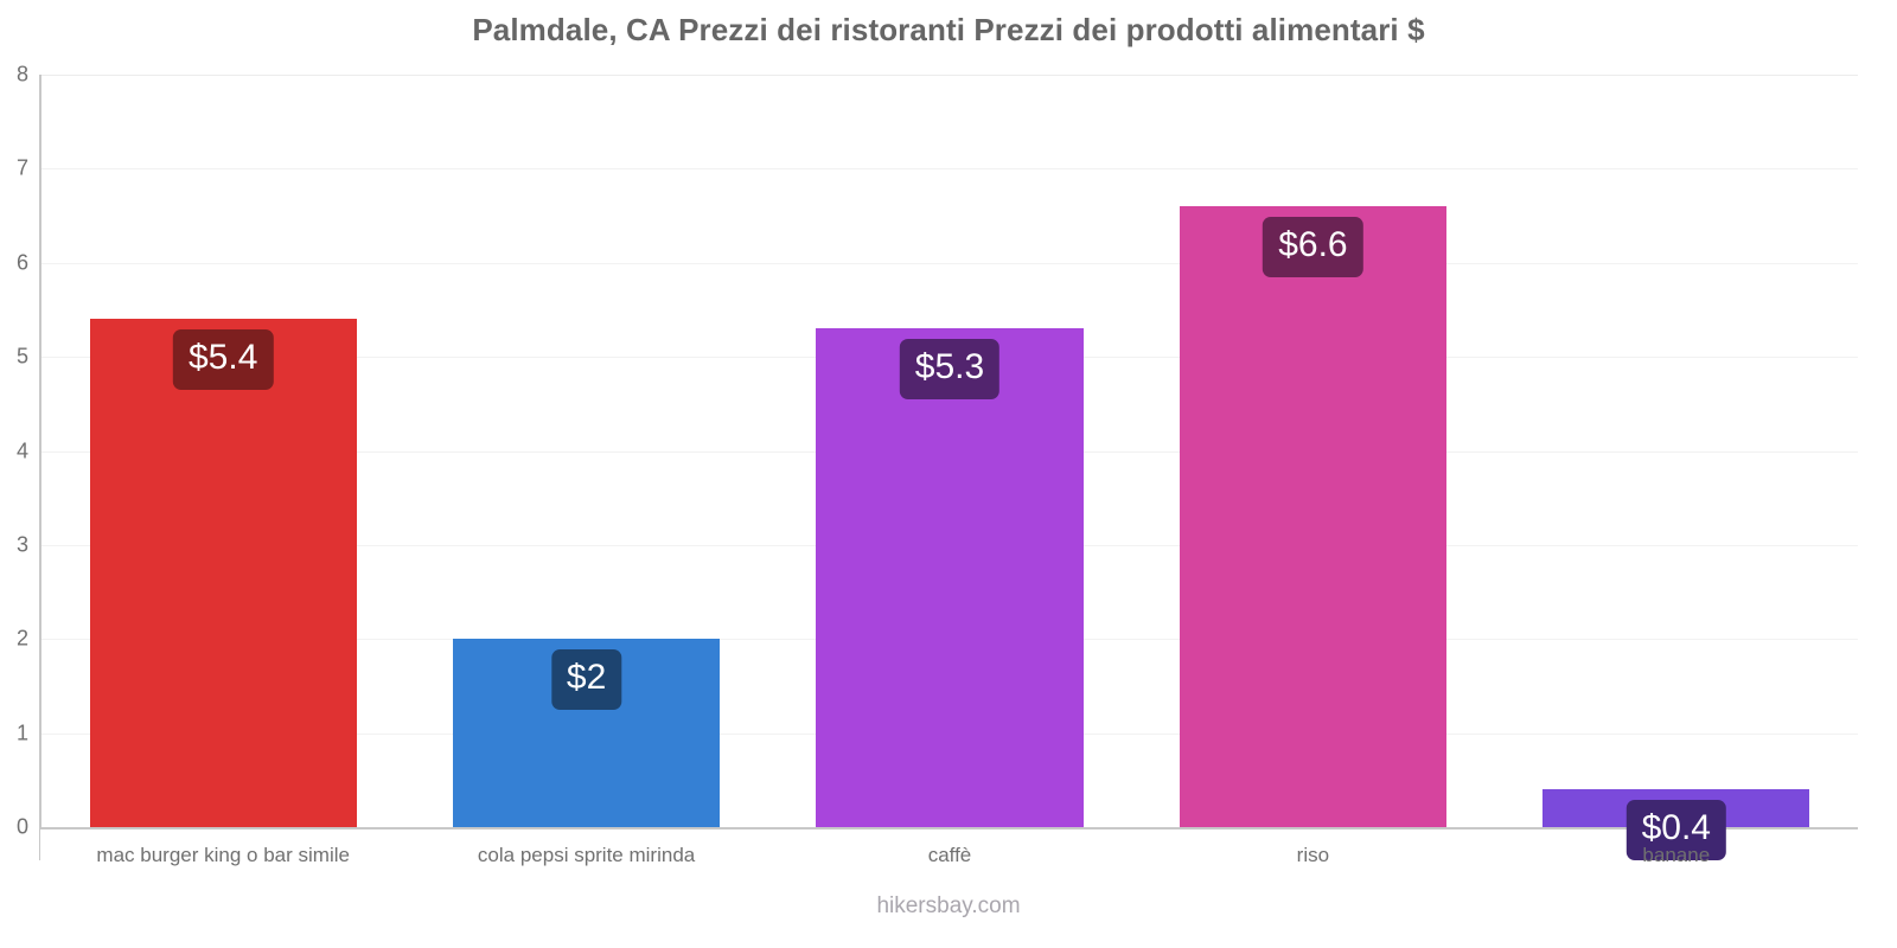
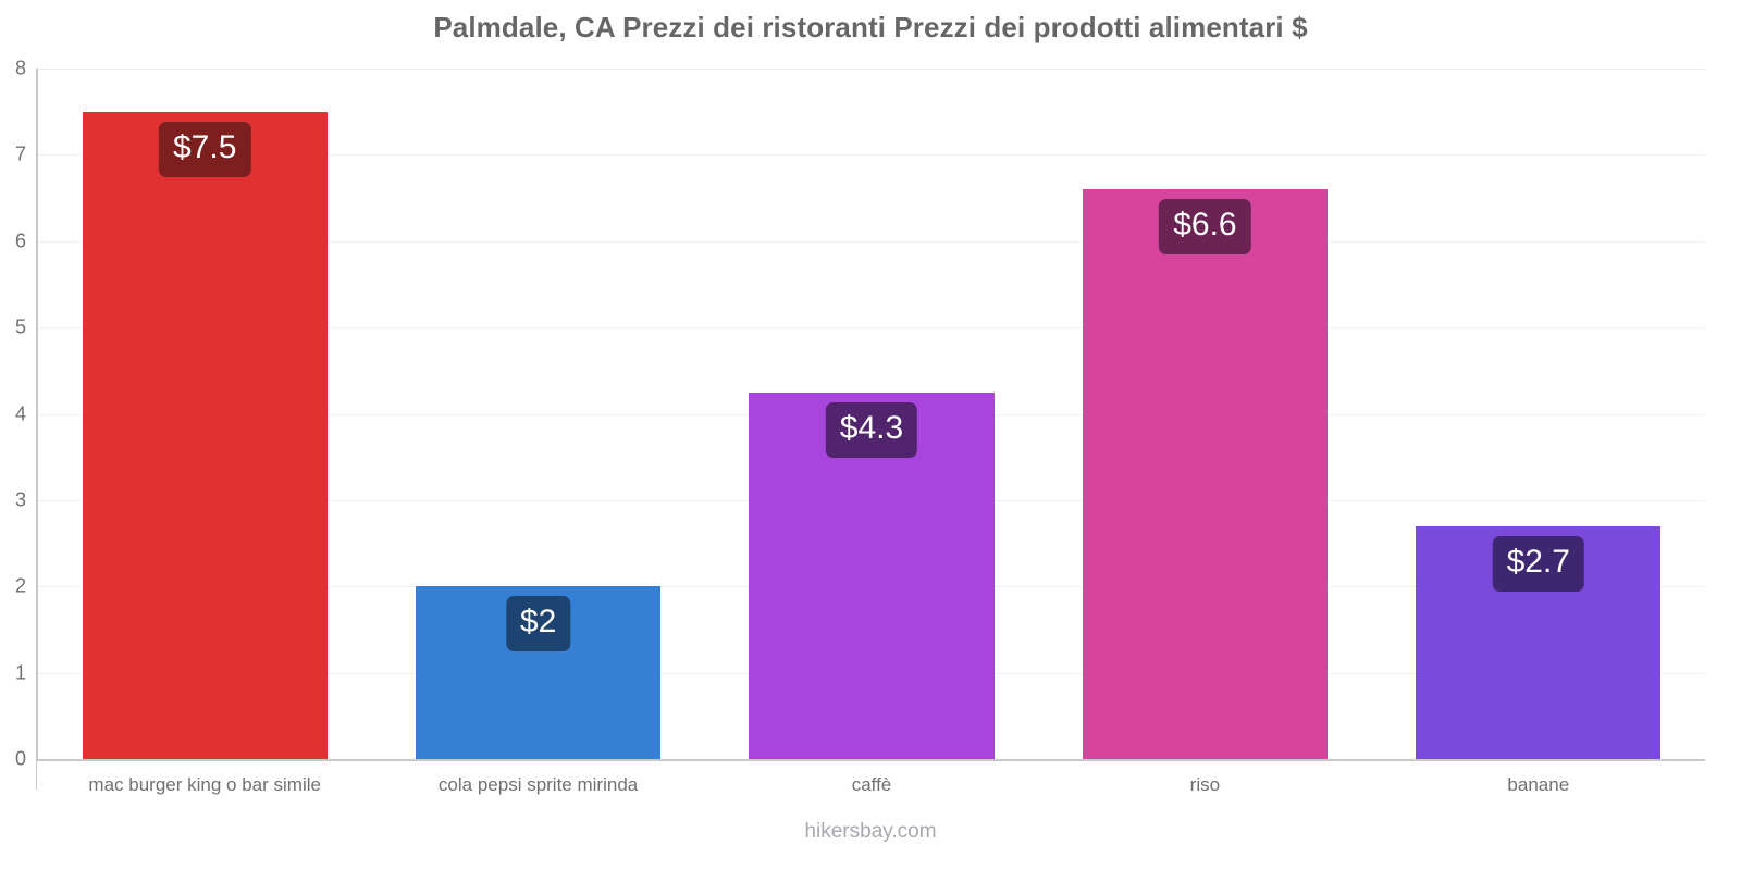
mac burger king o bar simile: $5.4 -> $7.5
caffè: $5.3 -> $4.3
banane: $0.4 -> $2.7
